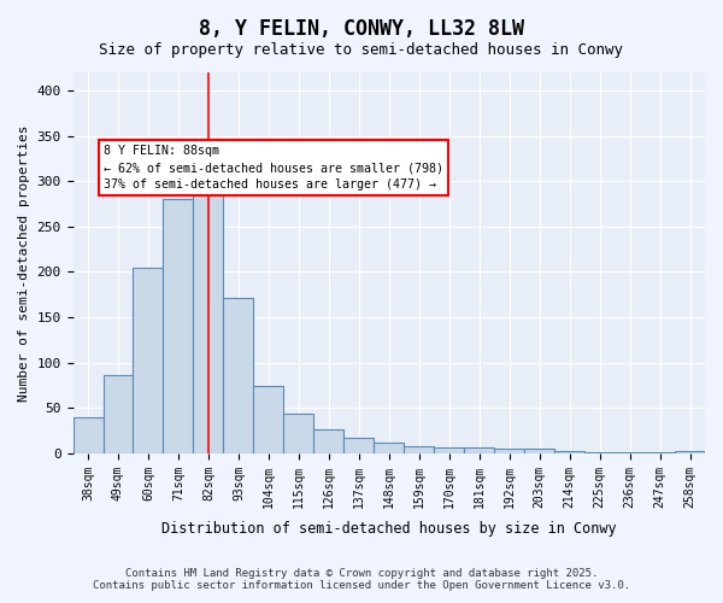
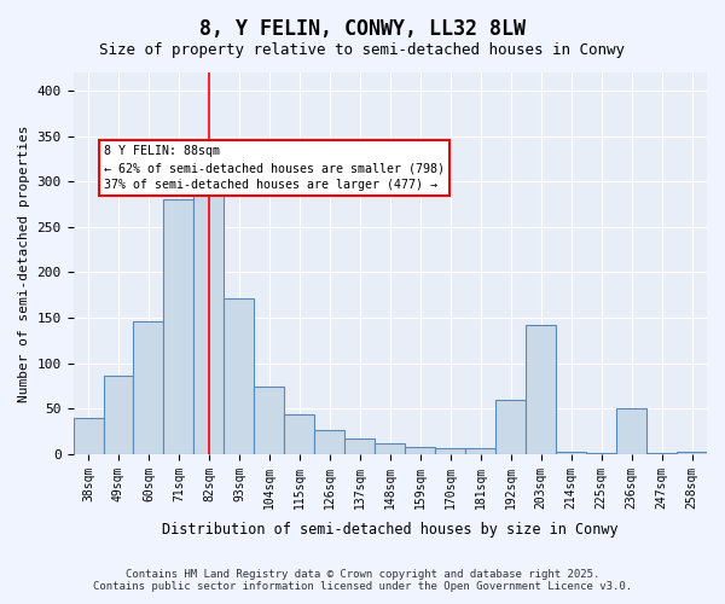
60sqm: 204 -> 146
192sqm: 5 -> 60
203sqm: 5 -> 142
236sqm: 1 -> 50
